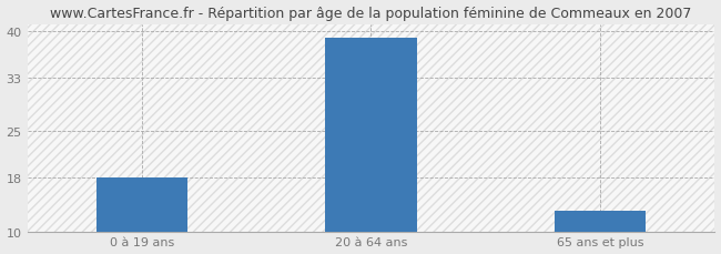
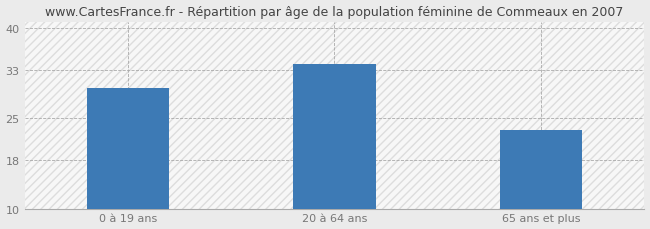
0 à 19 ans: 18 -> 30
20 à 64 ans: 39 -> 34
65 ans et plus: 13 -> 23
